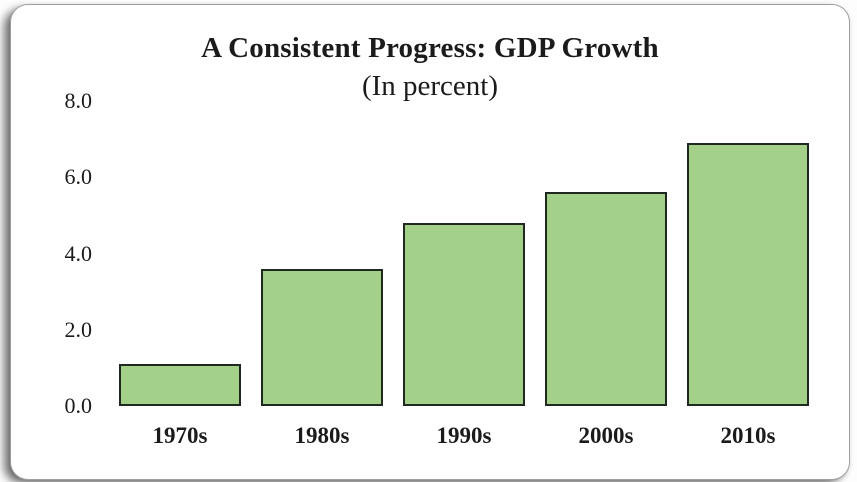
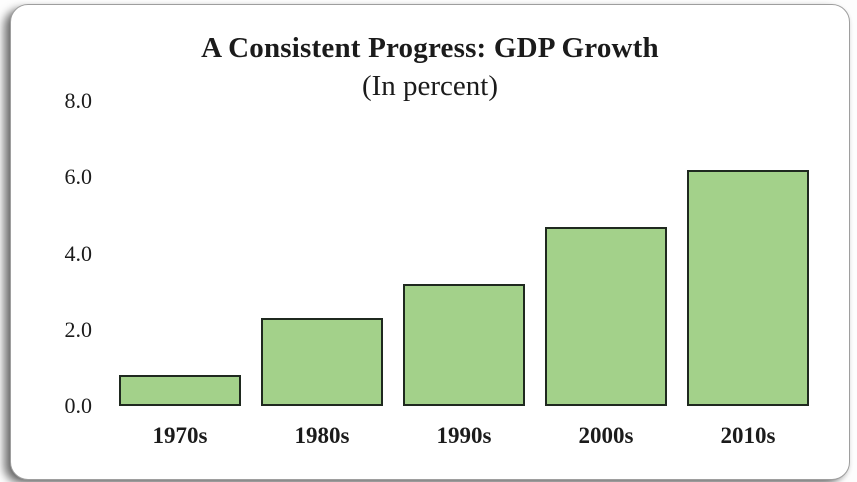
1970s: 1.1 -> 0.8
1980s: 3.6 -> 2.3
1990s: 4.8 -> 3.2
2000s: 5.6 -> 4.7
2010s: 6.9 -> 6.2
